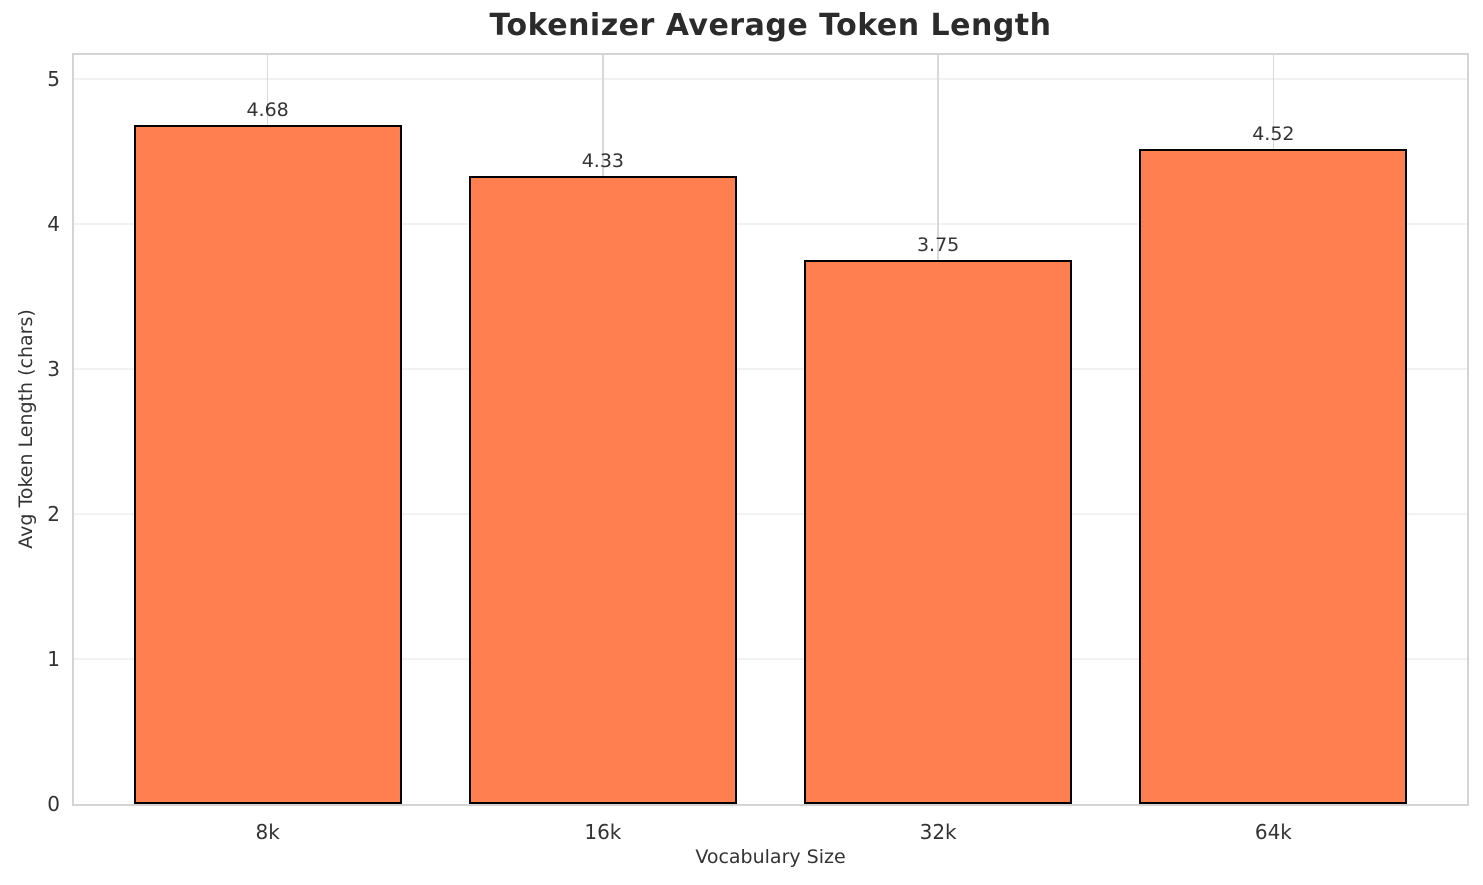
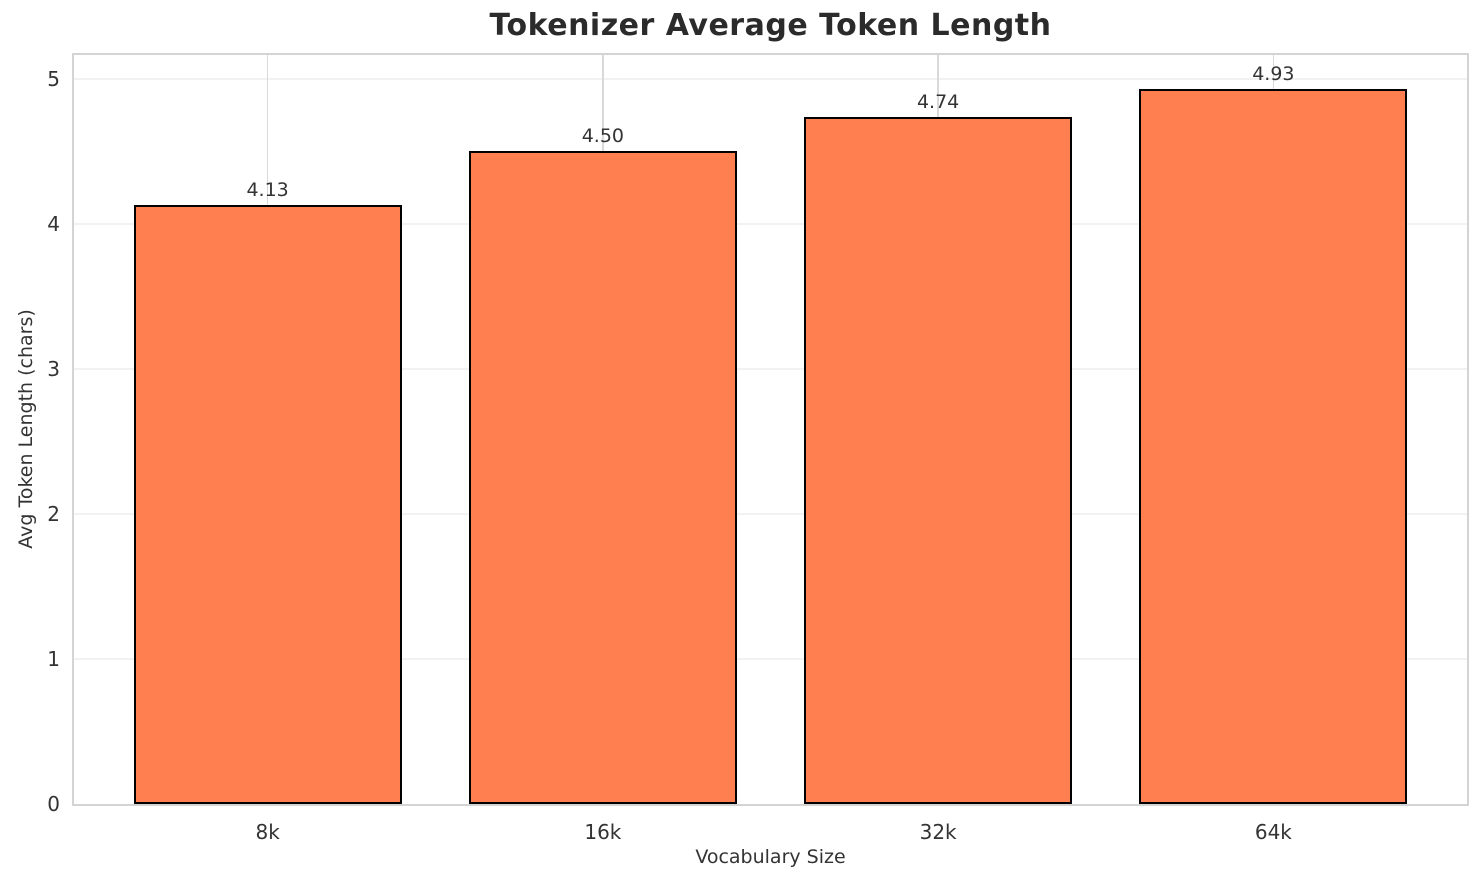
8k: 4.68 -> 4.13
16k: 4.33 -> 4.50
32k: 3.75 -> 4.74
64k: 4.52 -> 4.93
